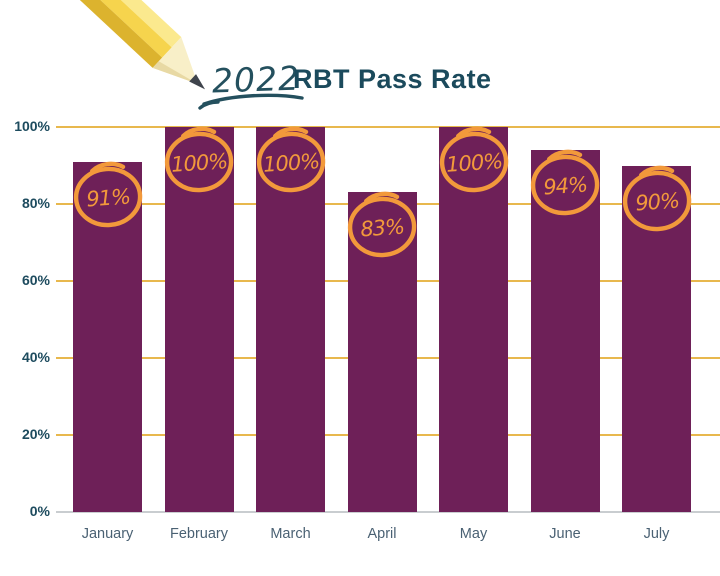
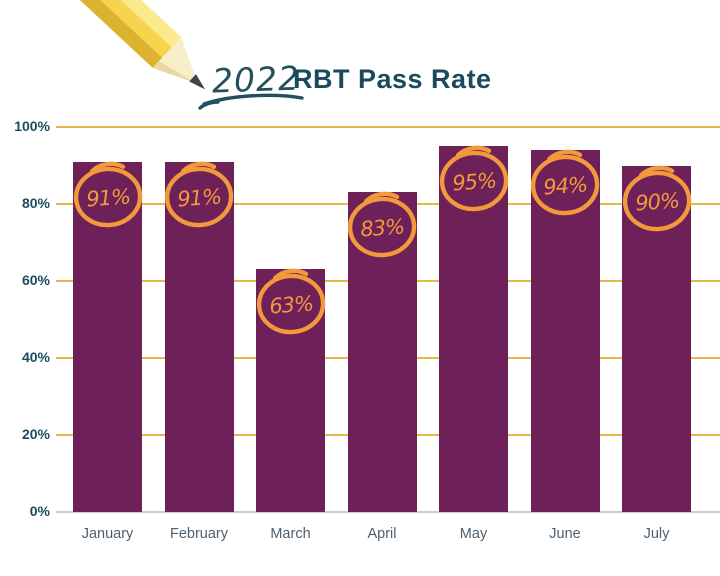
February: 100% -> 91%
March: 100% -> 63%
May: 100% -> 95%
